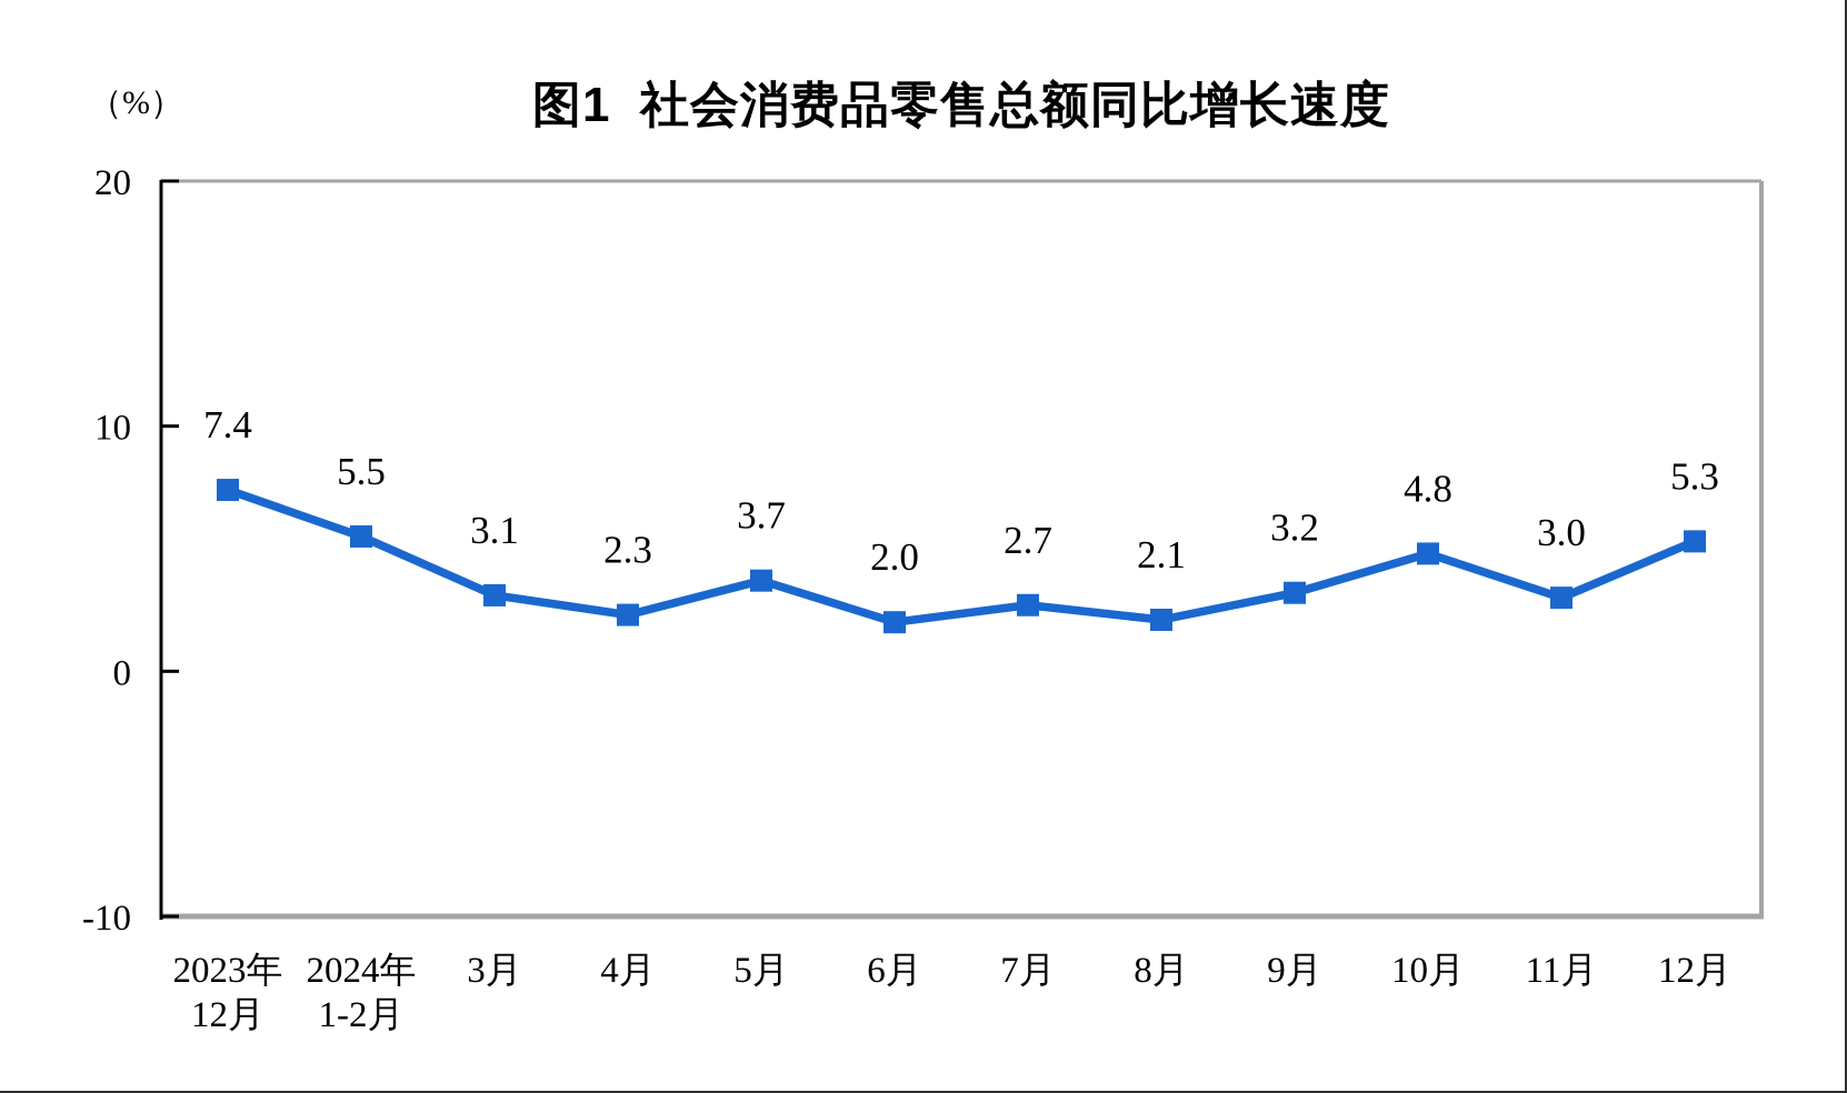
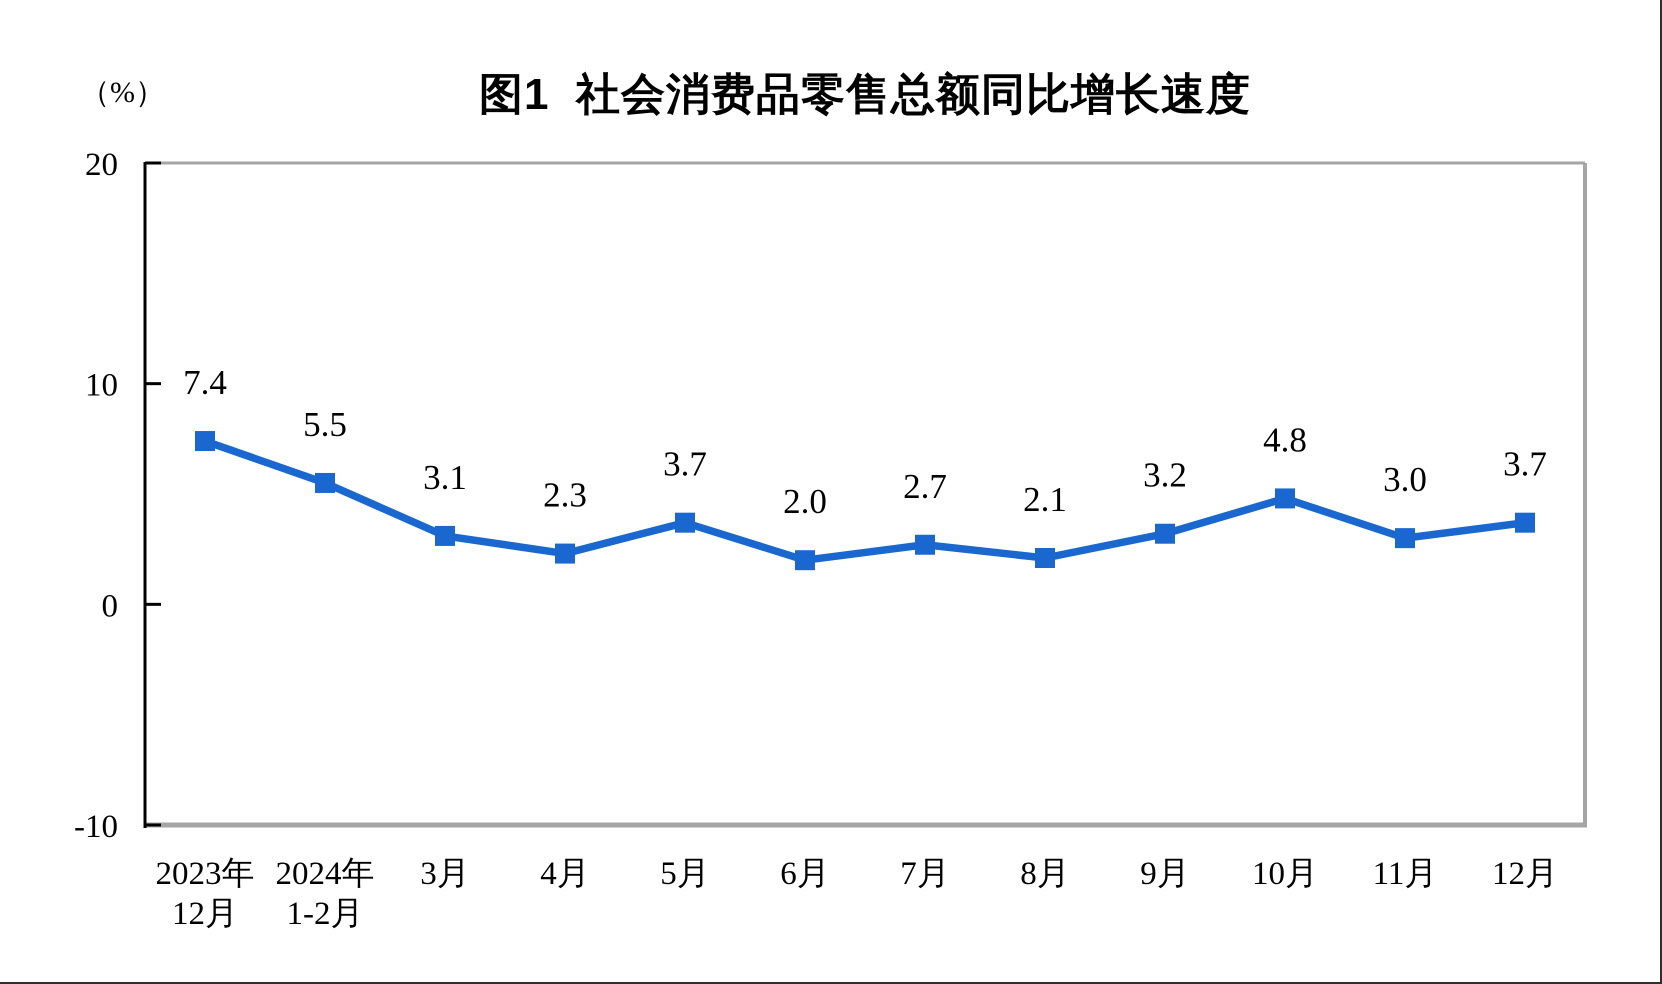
12月: 5.3 -> 3.7
